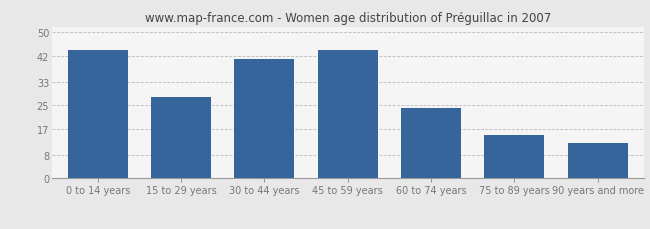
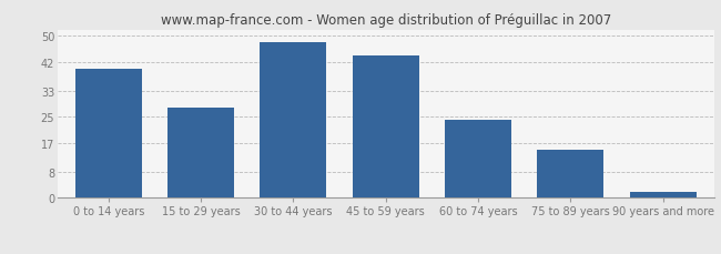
0 to 14 years: 44 -> 40
30 to 44 years: 41 -> 48
90 years and more: 12 -> 2
